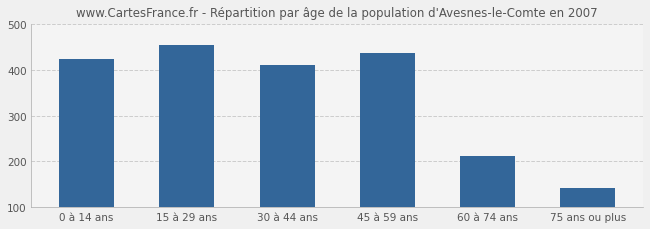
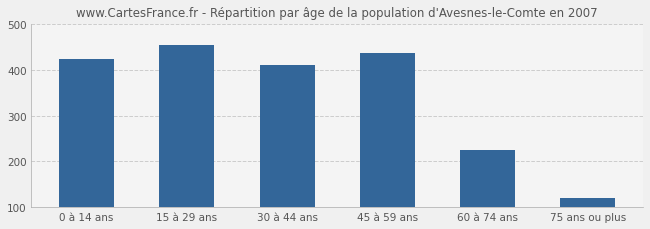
60 à 74 ans: 211 -> 225
75 ans ou plus: 142 -> 120
